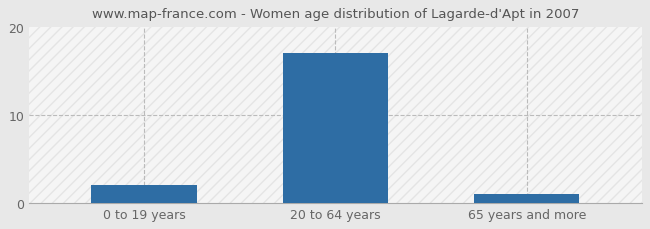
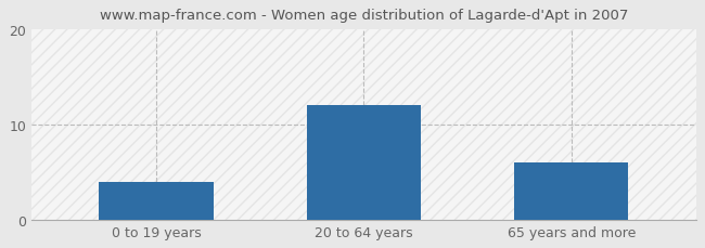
0 to 19 years: 2 -> 4
20 to 64 years: 17 -> 12
65 years and more: 1 -> 6
